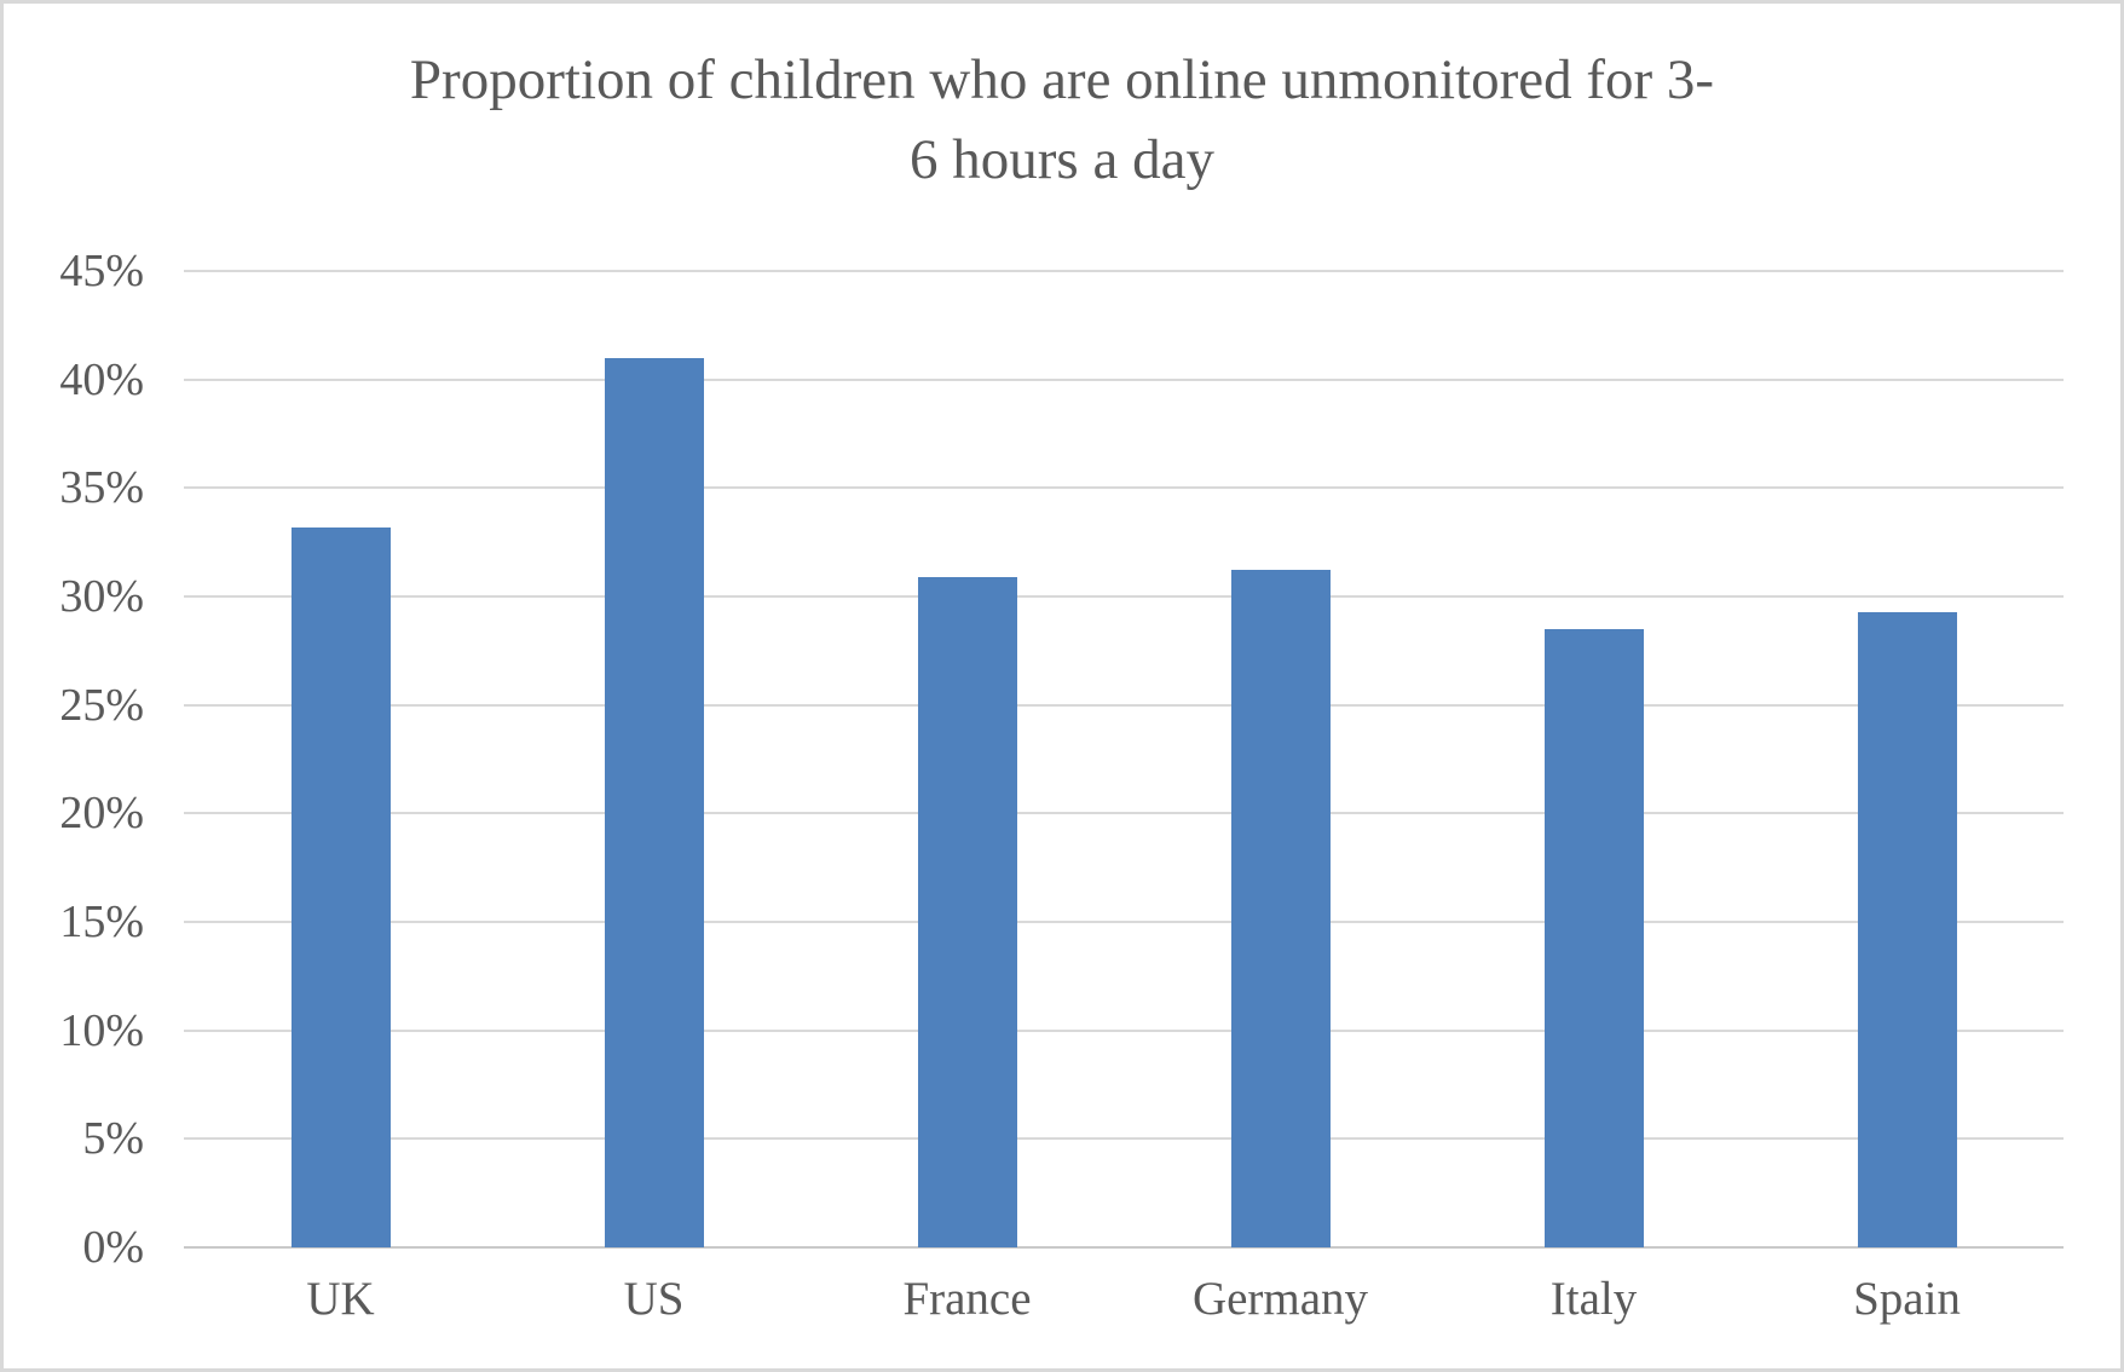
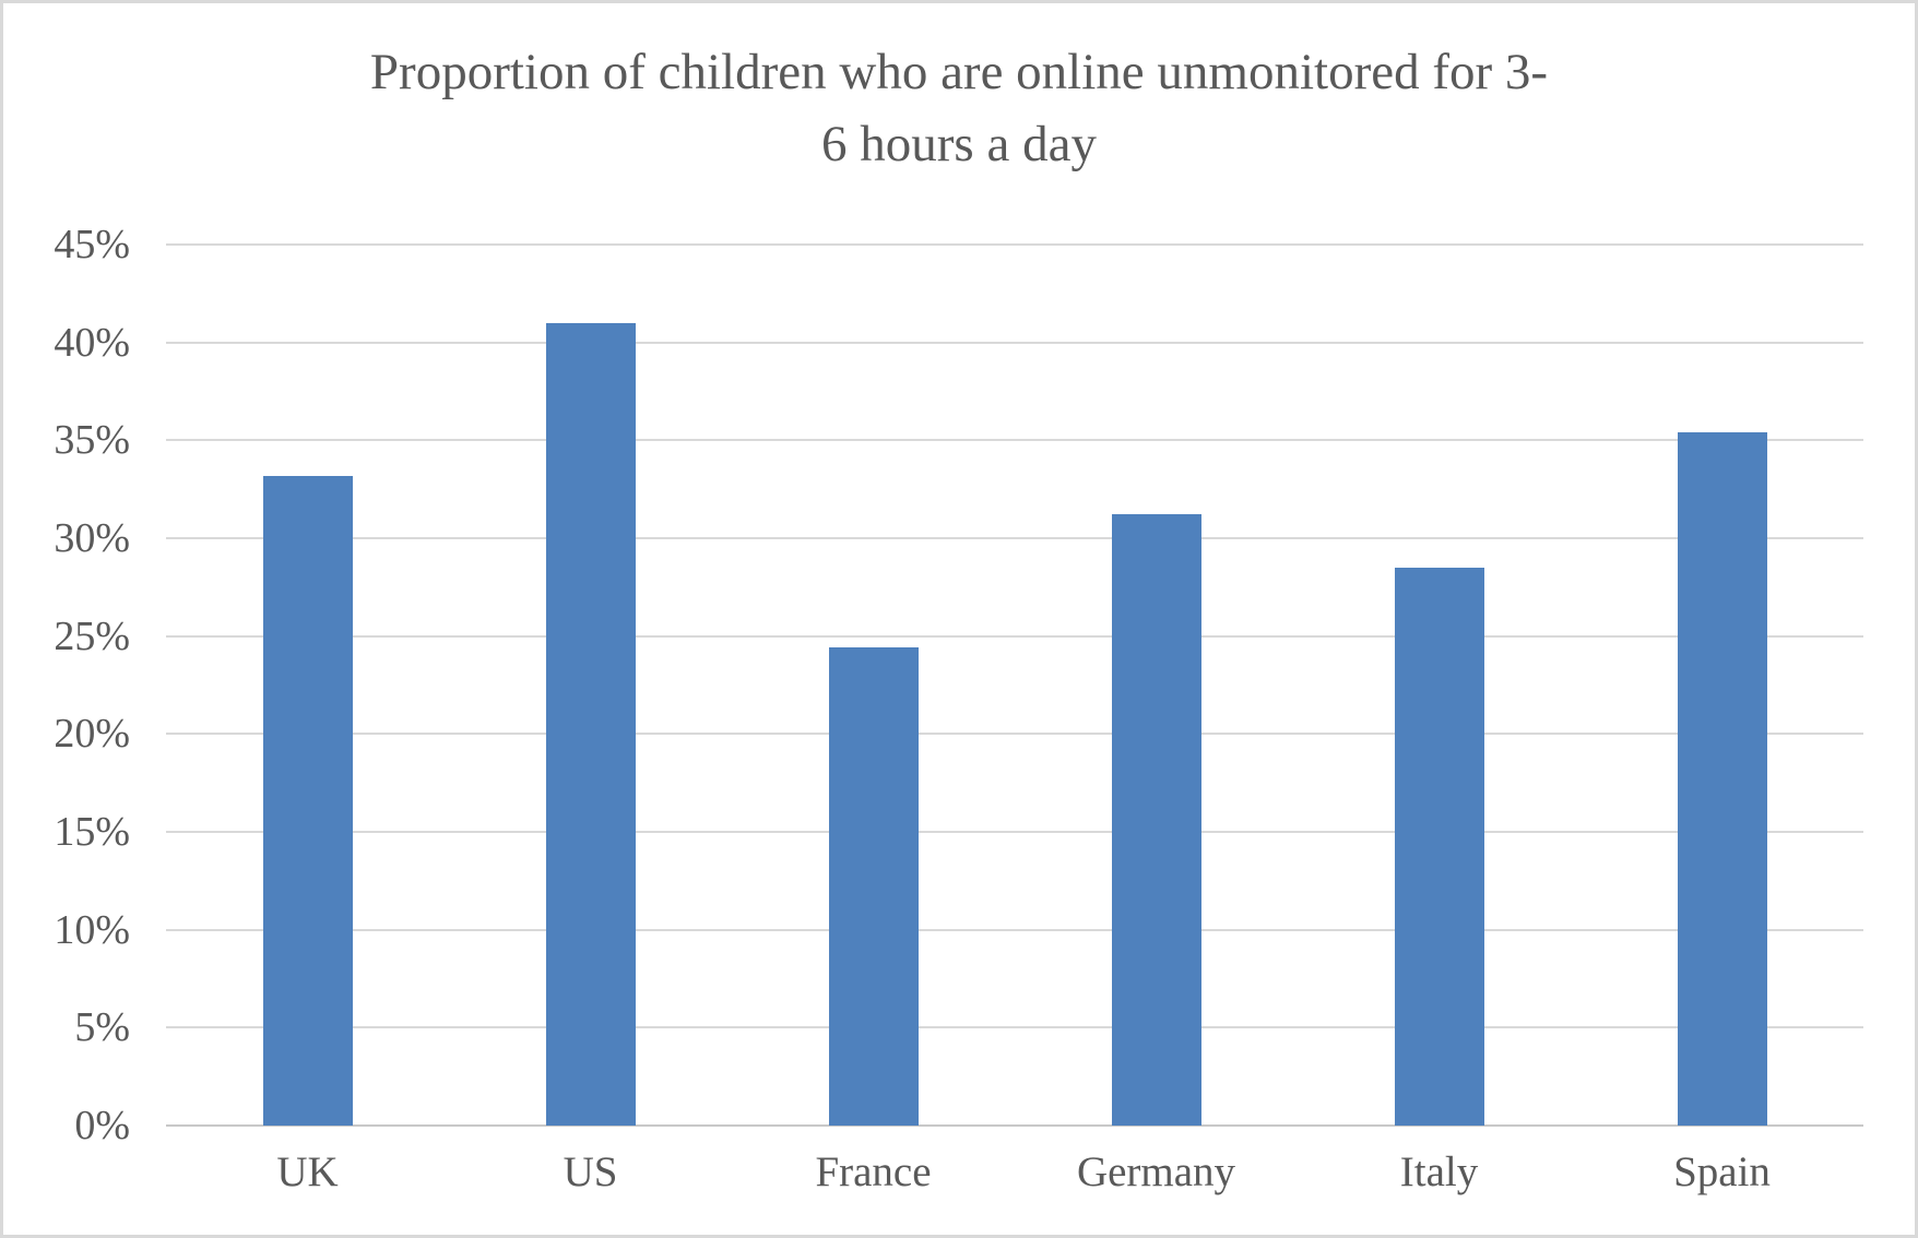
France: 30.9% -> 24.4%
Spain: 29.3% -> 35.4%
